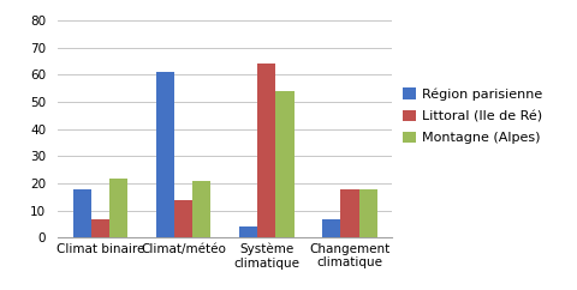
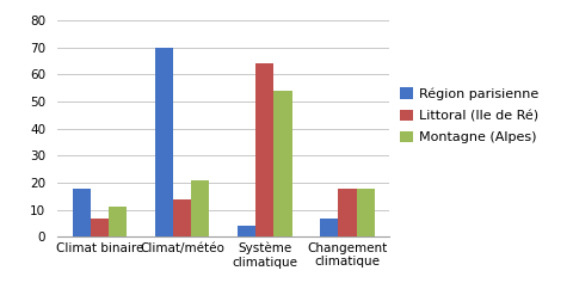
Montagne (Alpes)/Climat binaire: 22 -> 11
Région parisienne/Climat/météo: 61 -> 70
